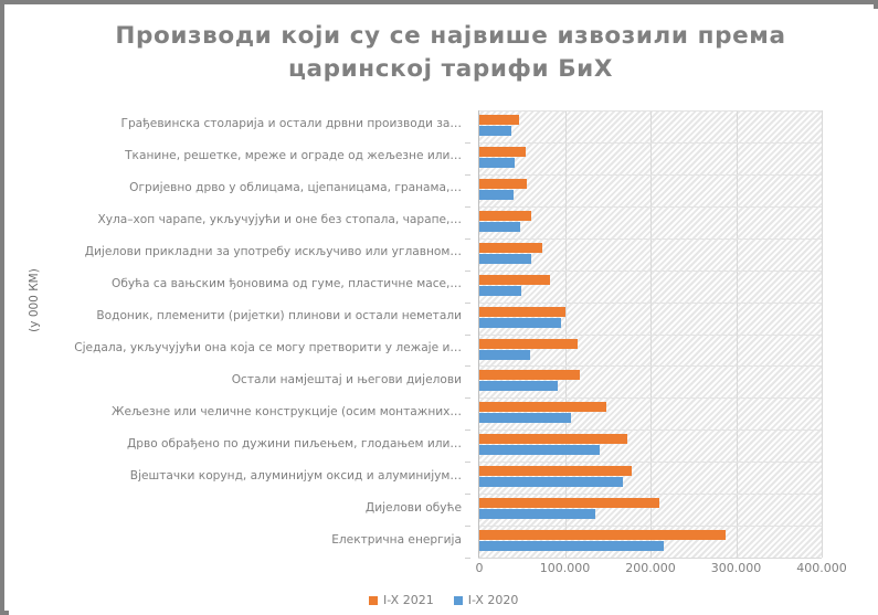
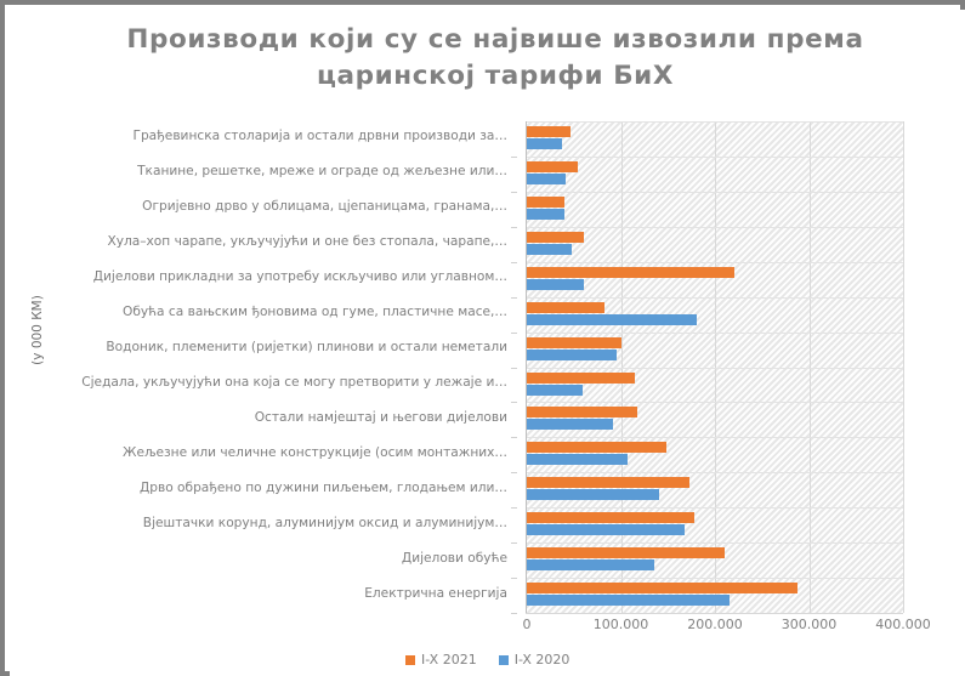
I-X 2021/Огријевно дрво у облицама, цјепаницама, гранама,…: 60000 -> 40000
I-X 2021/Дијелови прикладни за употребу искључиво или углавном…: 70000 -> 220000
I-X 2020/Обућа са вањским ђоновима од гуме, пластичне масе,…: 50000 -> 180000
